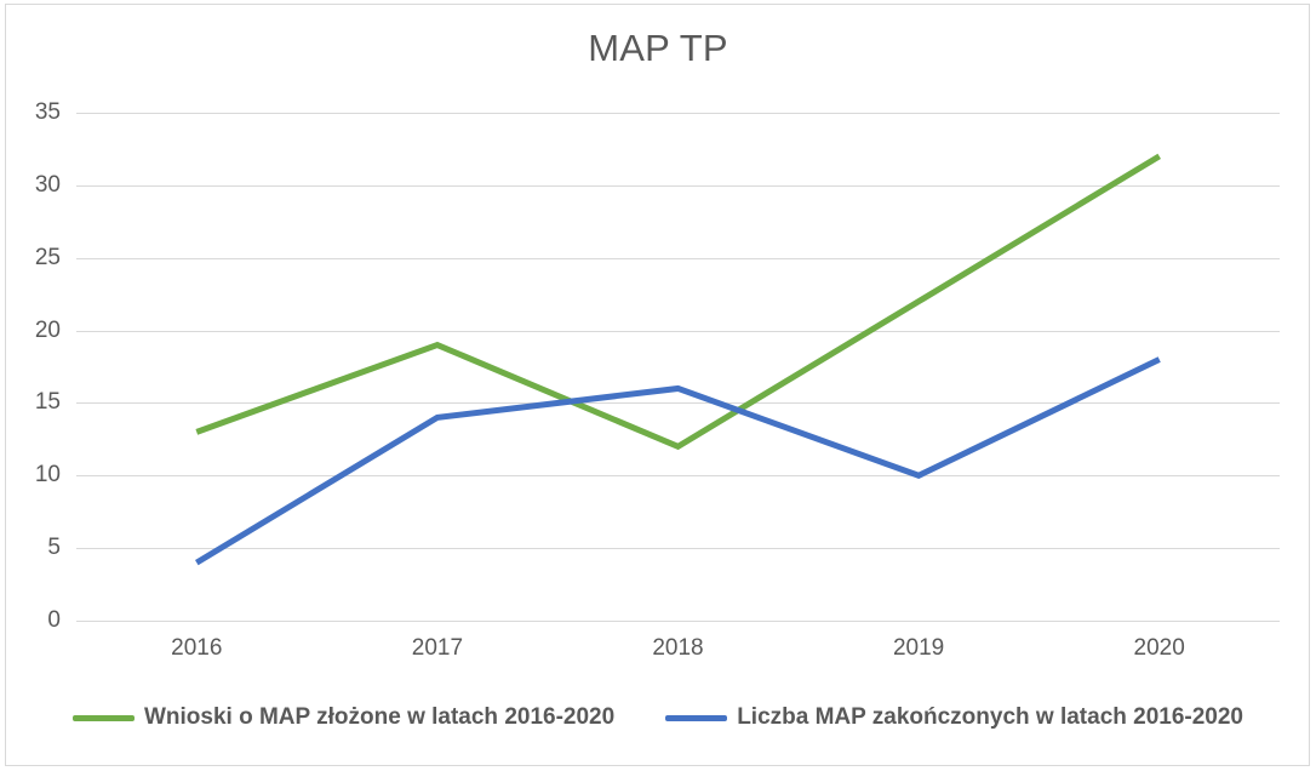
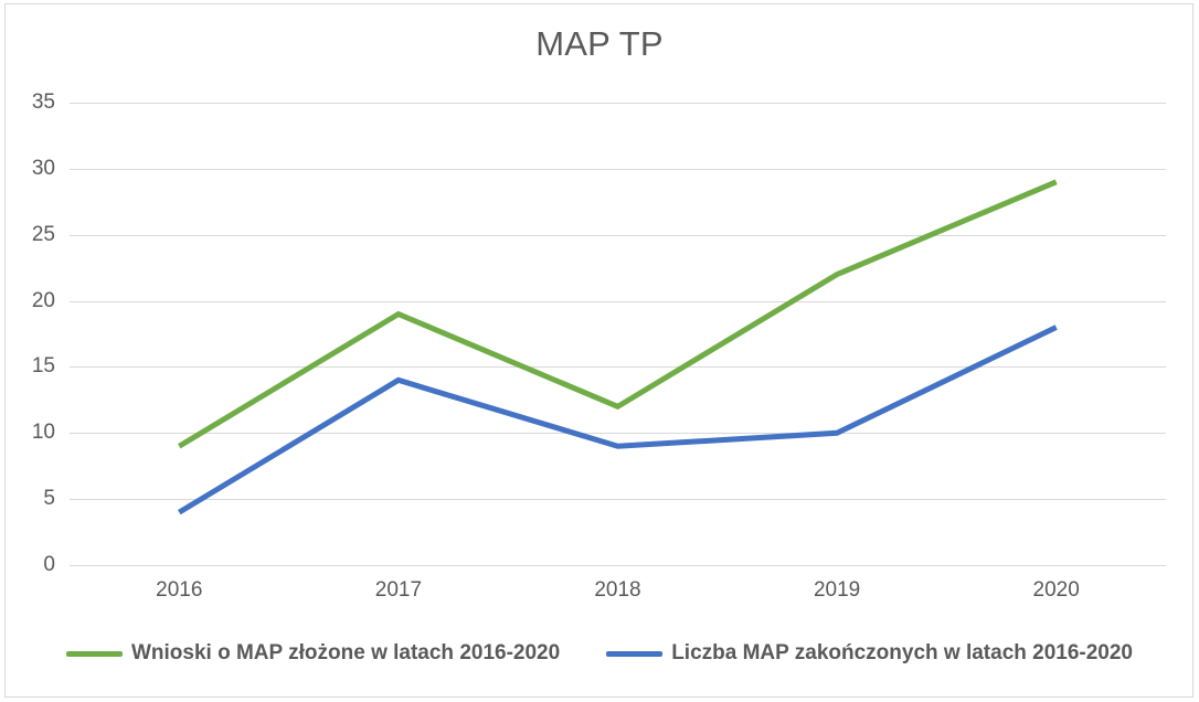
Wnioski o MAP złożone w latach 2016-2020/2016: 13 -> 9
Liczba MAP zakończonych w latach 2016-2020/2018: 16 -> 9
Wnioski o MAP złożone w latach 2016-2020/2020: 32 -> 29
